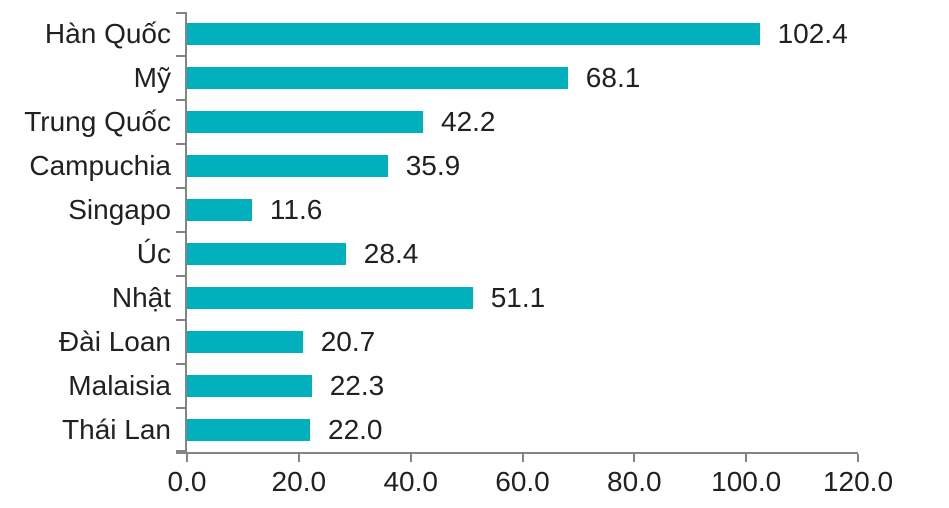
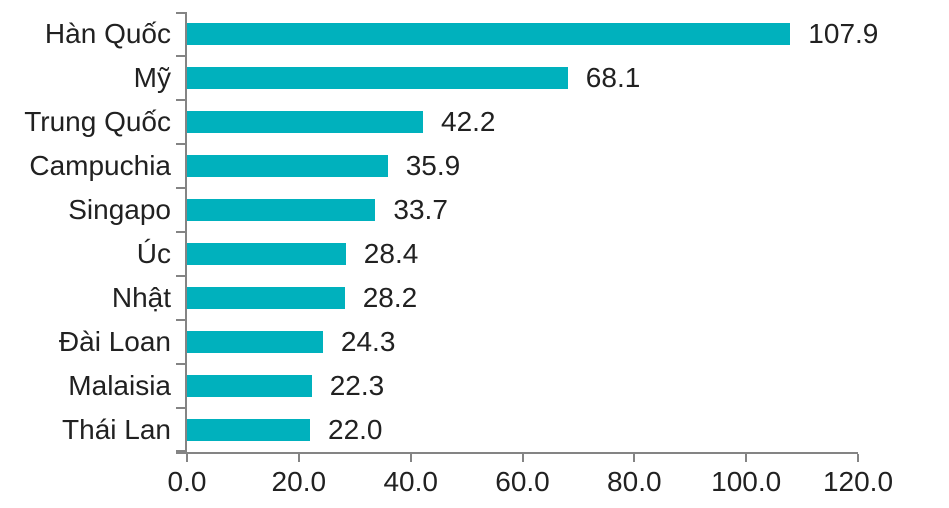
Hàn Quốc: 102.4 -> 107.9
Singapo: 11.6 -> 33.7
Nhật: 51.1 -> 28.2
Đài Loan: 20.7 -> 24.3
